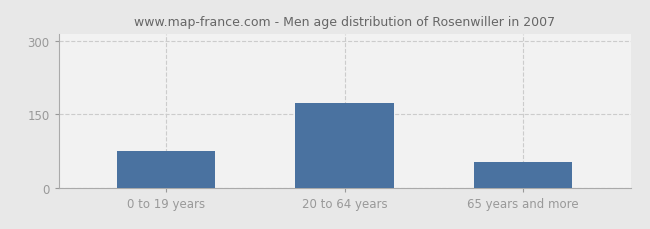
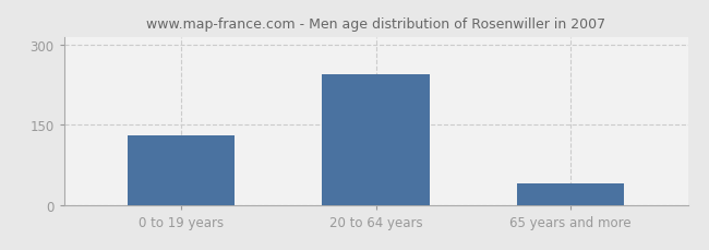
0 to 19 years: 75 -> 130
20 to 64 years: 172 -> 245
65 years and more: 52 -> 40
